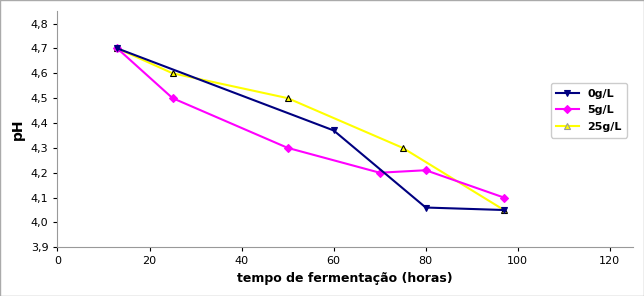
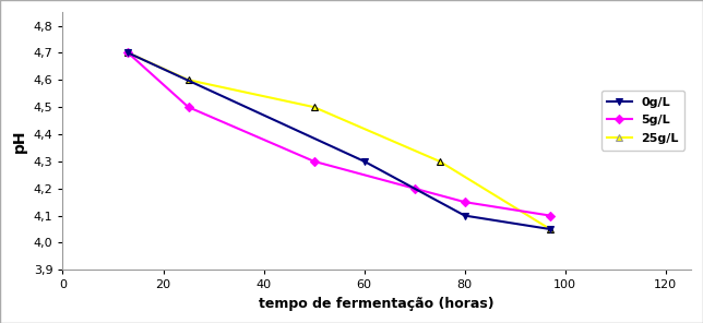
0g/L/60: 4,37 -> 4,30
0g/L/80: 4,06 -> 4,10
5g/L/80: 4,21 -> 4,15
